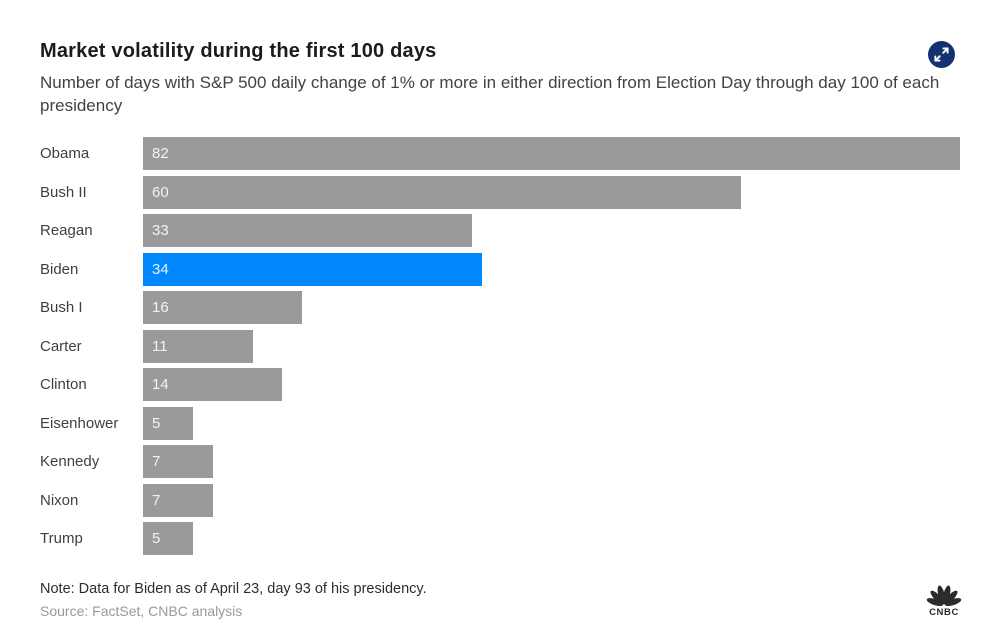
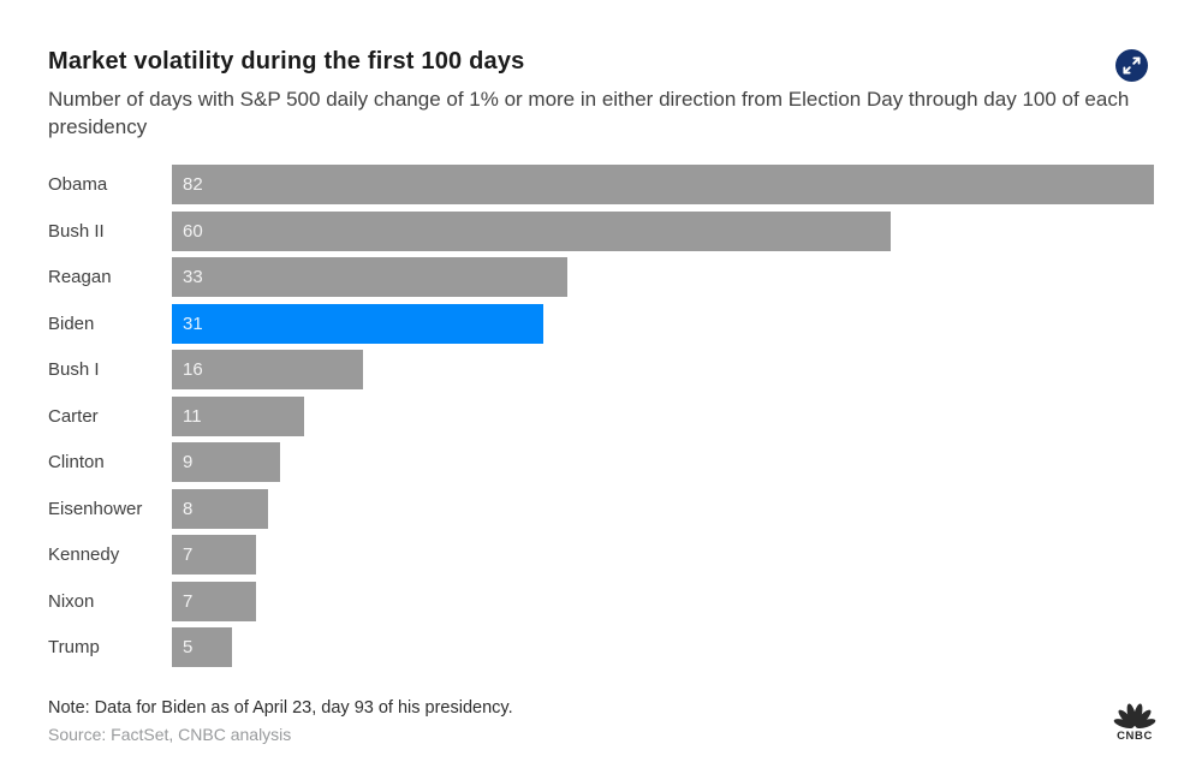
Biden: 34 -> 31
Clinton: 14 -> 9
Eisenhower: 5 -> 8
